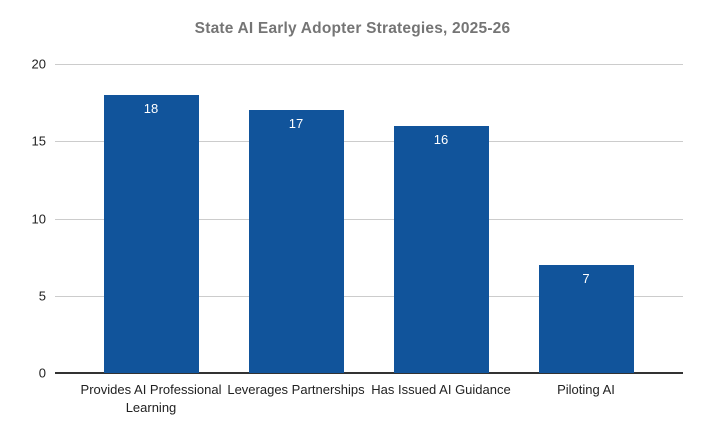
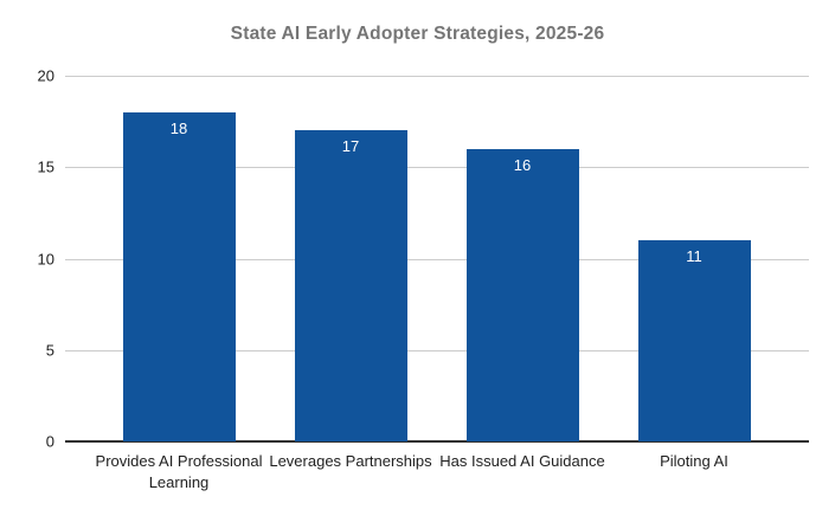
Piloting AI: 7 -> 11
